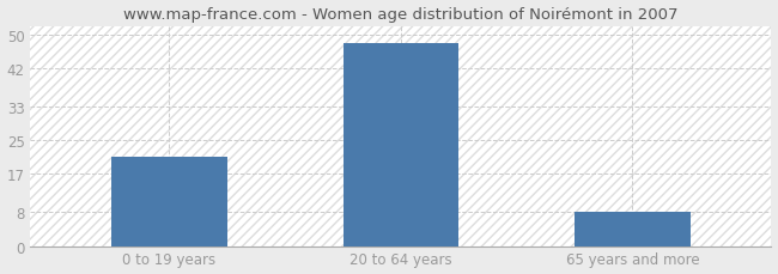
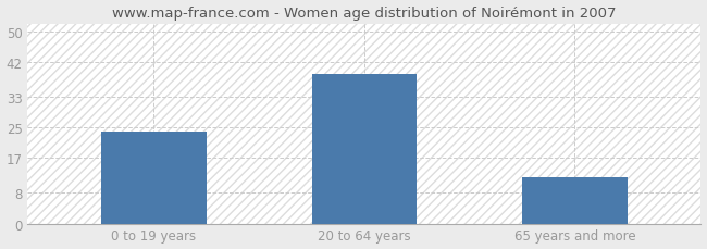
0 to 19 years: 21 -> 24
20 to 64 years: 48 -> 39
65 years and more: 8 -> 12
